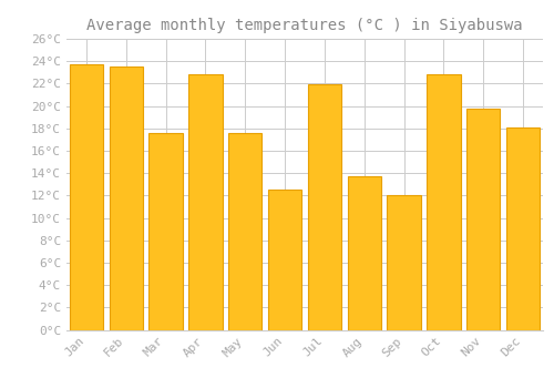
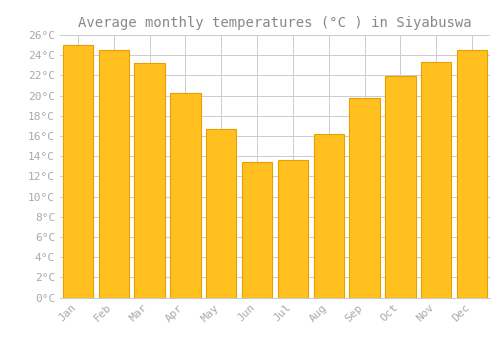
Jan: 23.7°C -> 25.0°C
Feb: 23.5°C -> 24.5°C
Mar: 17.6°C -> 23.2°C
Apr: 22.8°C -> 20.3°C
May: 17.6°C -> 16.7°C
Jun: 12.5°C -> 13.4°C
Jul: 21.9°C -> 13.6°C
Aug: 13.7°C -> 16.2°C
Sep: 12.0°C -> 19.8°C
Oct: 22.8°C -> 21.9°C
Nov: 19.8°C -> 23.3°C
Dec: 18.1°C -> 24.5°C
